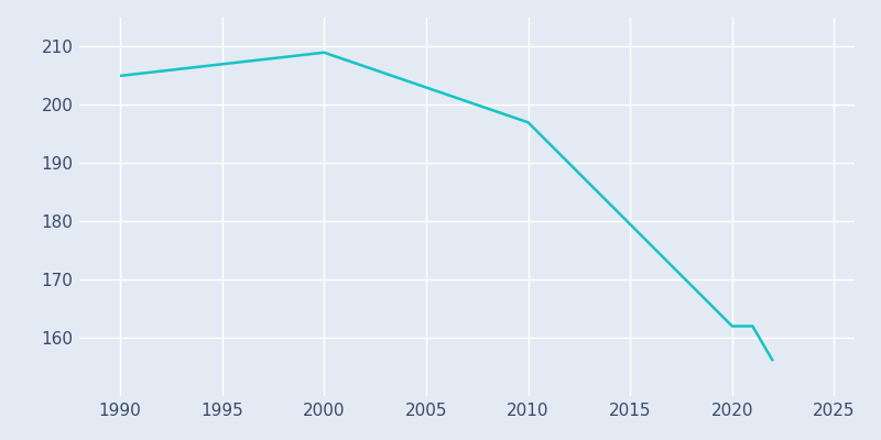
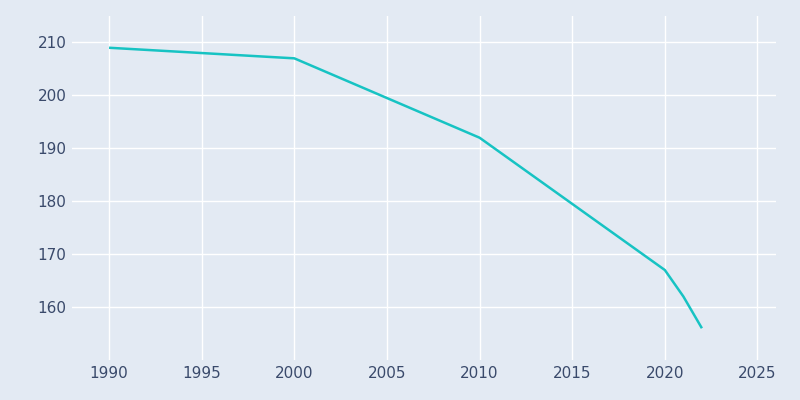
1990: 205 -> 209
2000: 209 -> 207
2010: 197 -> 192
2020: 162 -> 167
